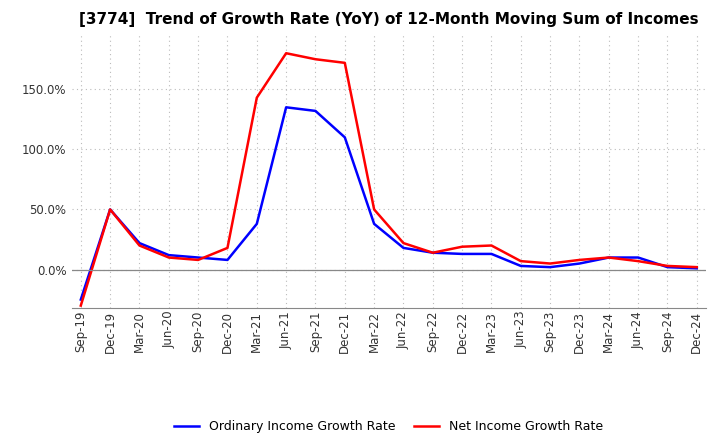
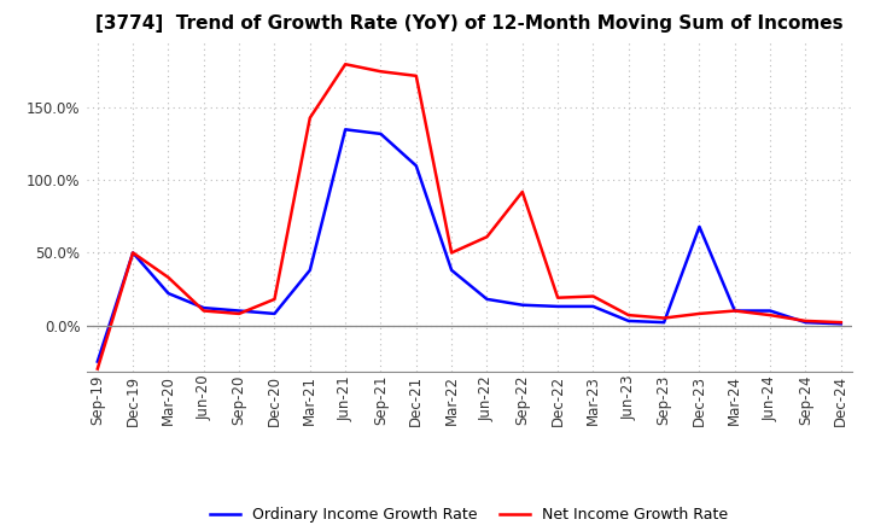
Net Income Growth Rate/Mar-20: 20% -> 33%
Net Income Growth Rate/Jun-22: 22% -> 61%
Net Income Growth Rate/Sep-22: 14% -> 92%
Ordinary Income Growth Rate/Dec-23: 5% -> 68%
